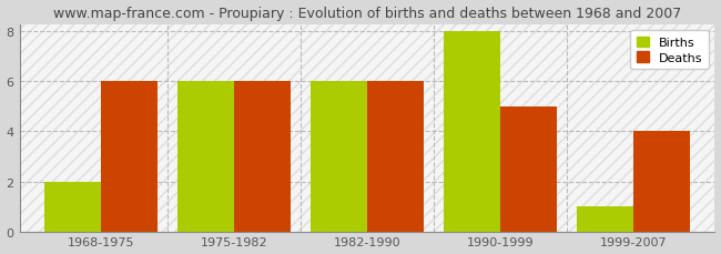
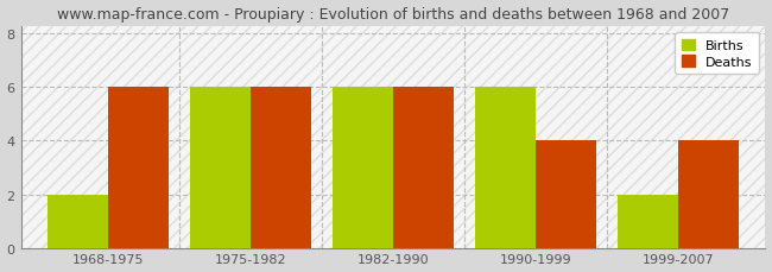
Births/1990-1999: 8 -> 6
Deaths/1990-1999: 5 -> 4
Births/1999-2007: 1 -> 2
